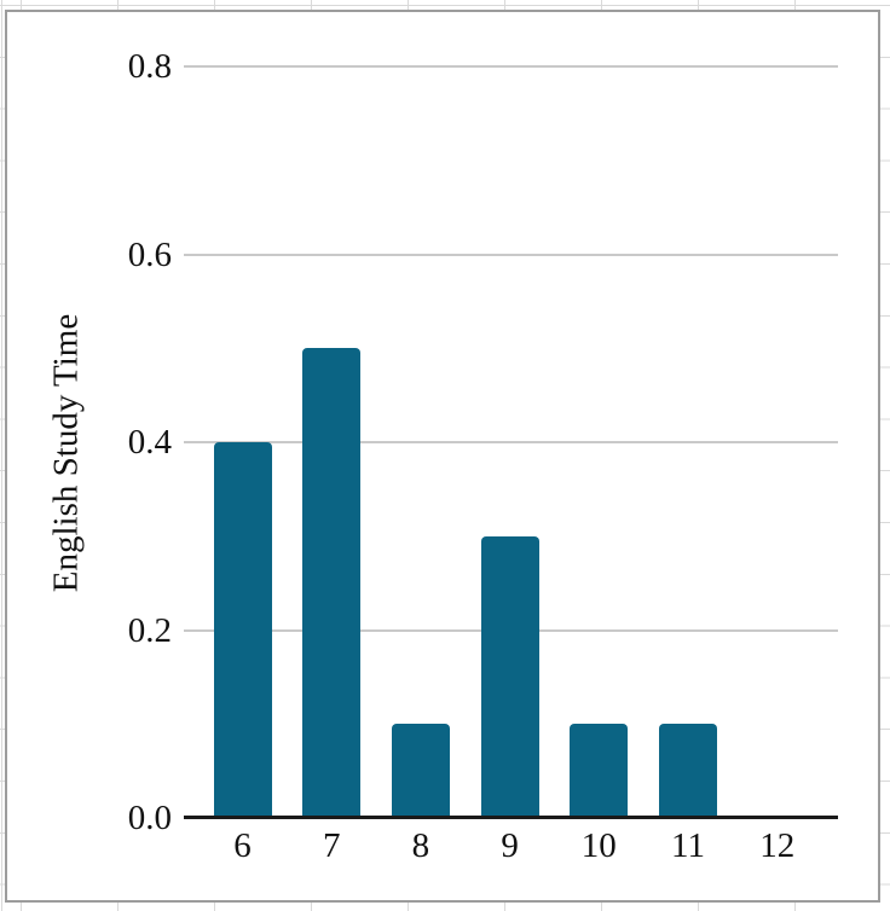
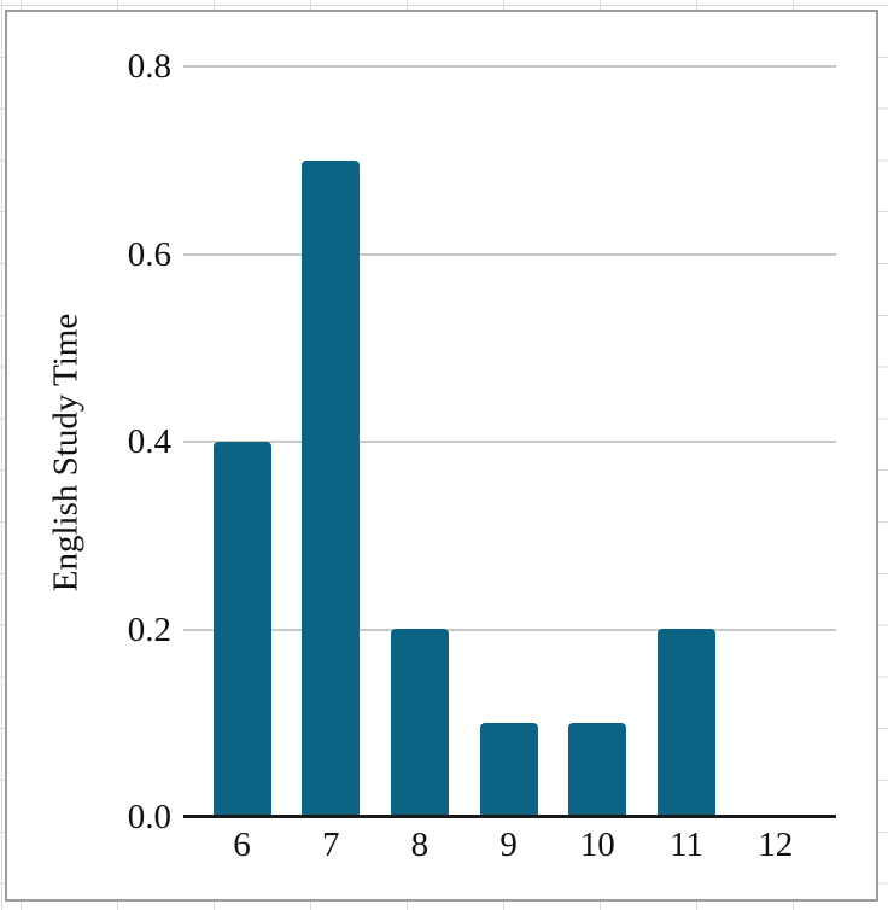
7: 0.5 -> 0.7
8: 0.1 -> 0.2
9: 0.3 -> 0.1
11: 0.1 -> 0.2
